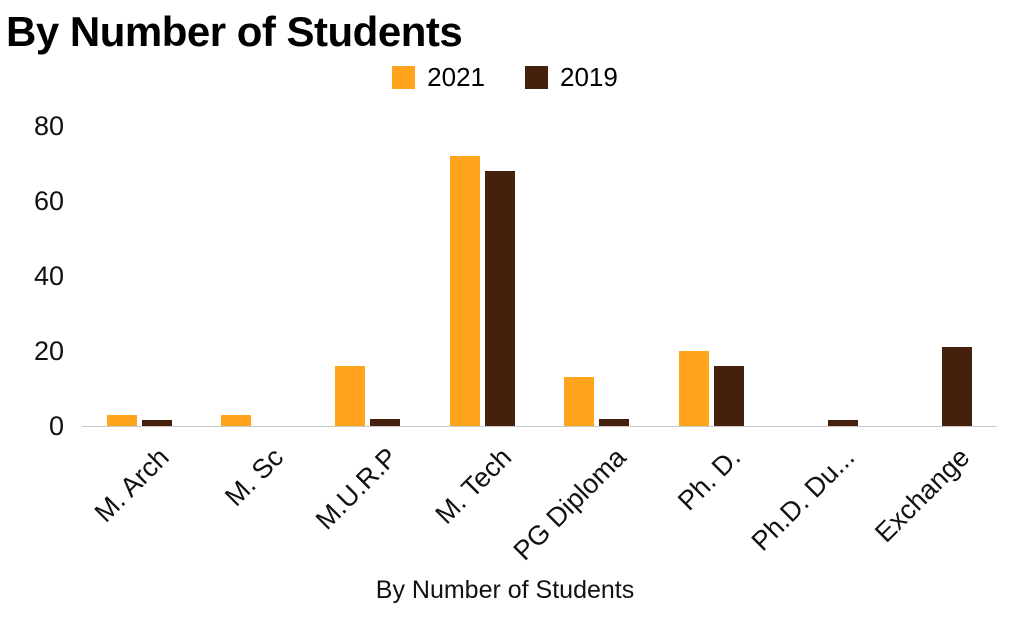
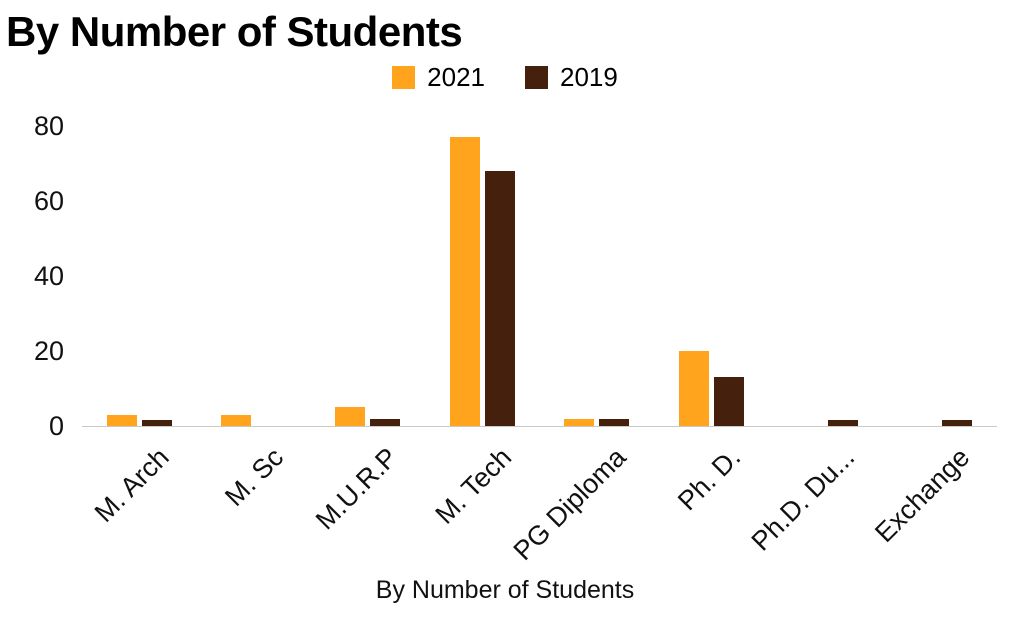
2021/M.U.R.P: 16 -> 5
2021/M. Tech: 72 -> 77
2021/PG Diploma: 13 -> 2
2019/Ph. D.: 16 -> 13
2019/Exchange: 21 -> 2
